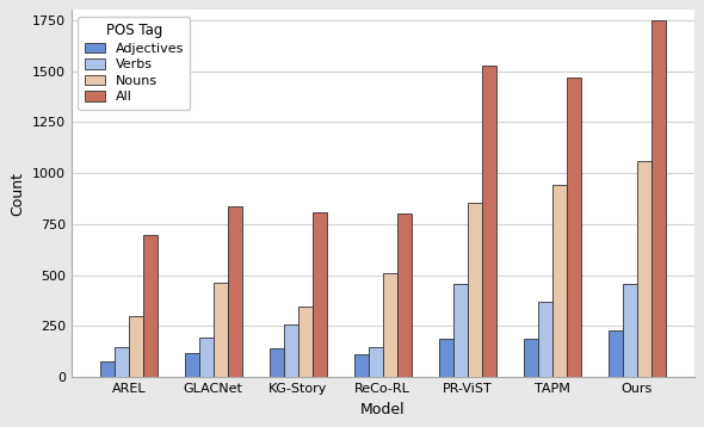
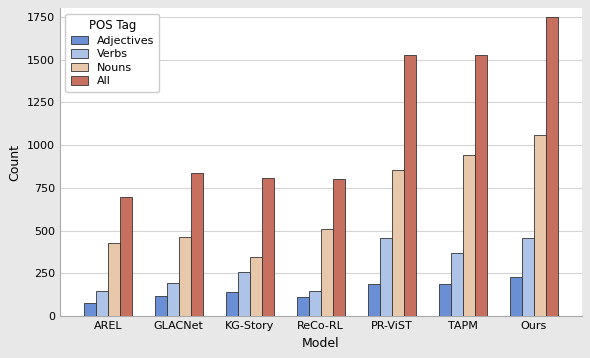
Nouns/AREL: 300 -> 430
All/TAPM: 1470 -> 1530
